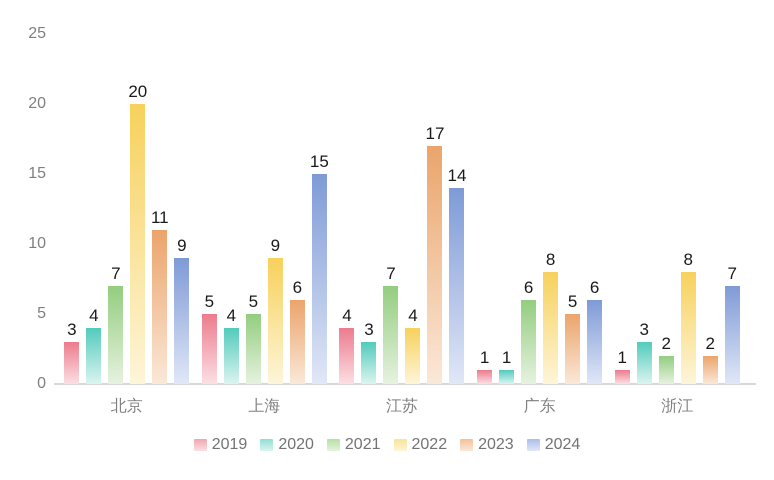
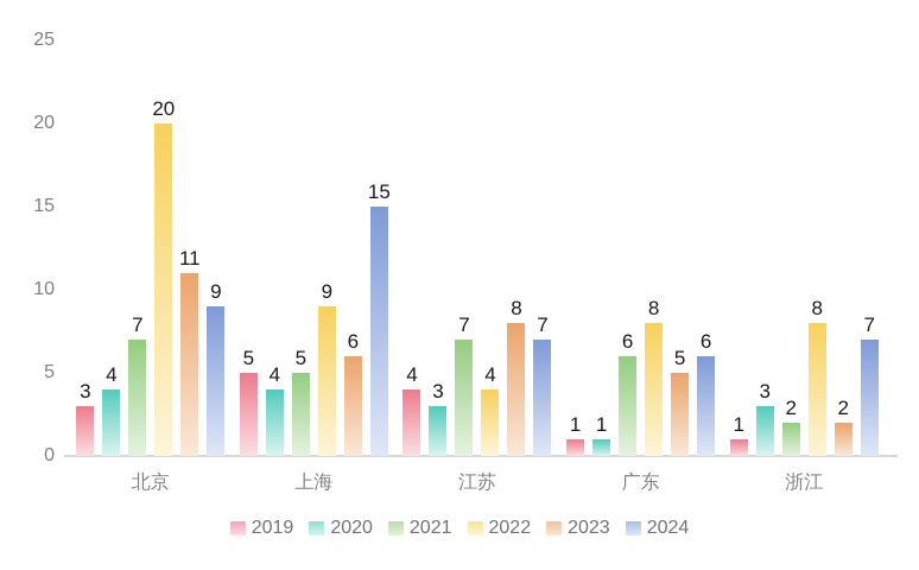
2023/江苏: 17 -> 8
2024/江苏: 14 -> 7
